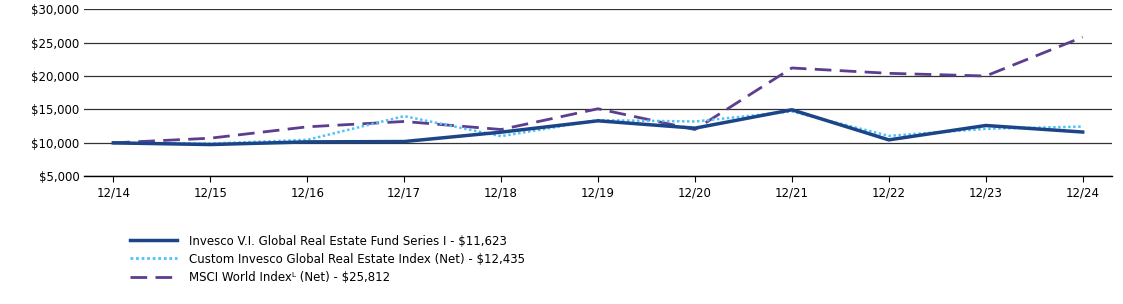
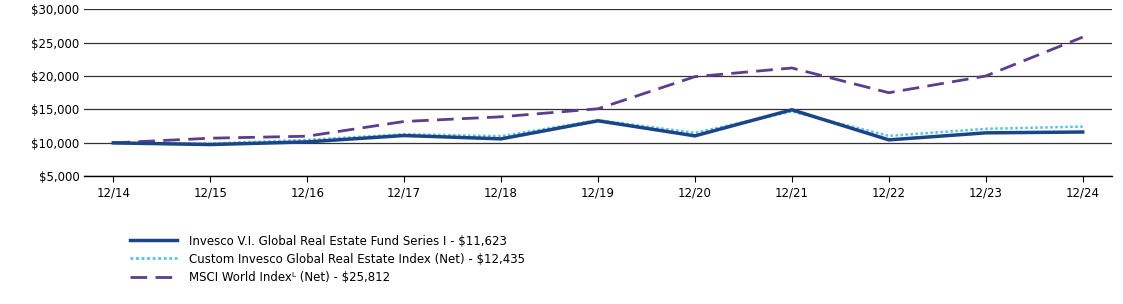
MSCI World Indexᴸ (Net) - $25,812/12/16: $12,400 -> $11,000
Invesco V.I. Global Real Estate Fund Series I - $11,623/12/17: $10,200 -> $11,100
Custom Invesco Global Real Estate Index (Net) - $12,435/12/17: $14,000 -> $11,300
Invesco V.I. Global Real Estate Fund Series I - $11,623/12/18: $11,600 -> $10,600
MSCI World Indexᴸ (Net) - $25,812/12/18: $12,000 -> $13,900
Invesco V.I. Global Real Estate Fund Series I - $11,623/12/20: $12,200 -> $11,000
Custom Invesco Global Real Estate Index (Net) - $12,435/12/20: $13,200 -> $11,500
MSCI World Indexᴸ (Net) - $25,812/12/20: $12,000 -> $19,900
MSCI World Indexᴸ (Net) - $25,812/12/22: $20,400 -> $17,500
Invesco V.I. Global Real Estate Fund Series I - $11,623/12/23: $12,600 -> $11,500
